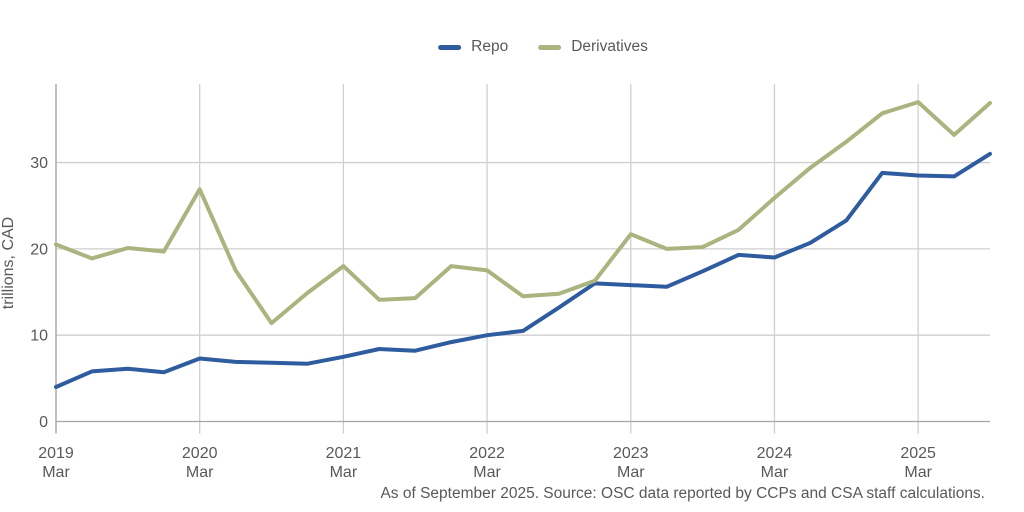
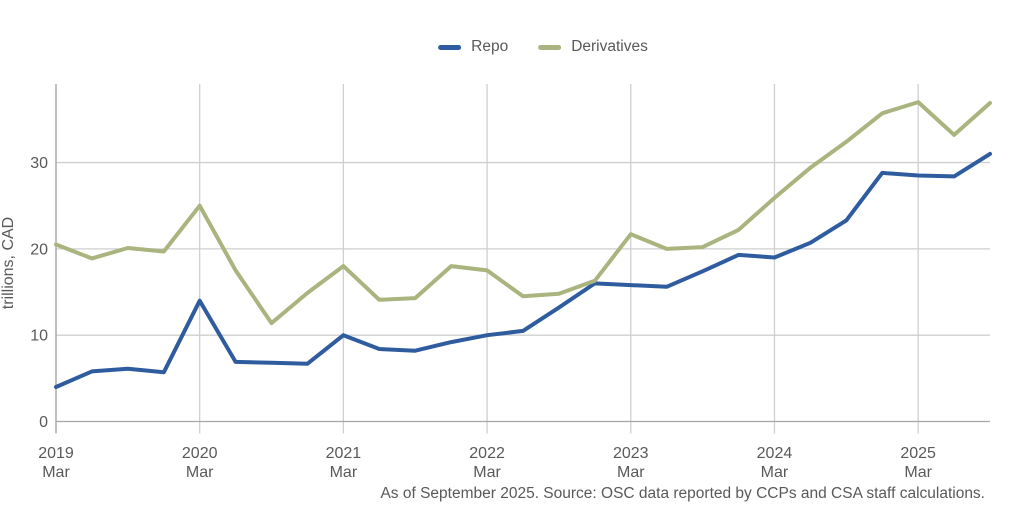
Repo/2020 Mar: 7 -> 14
Derivatives/2020 Mar: 27 -> 25
Repo/2021 Mar: 8 -> 10
